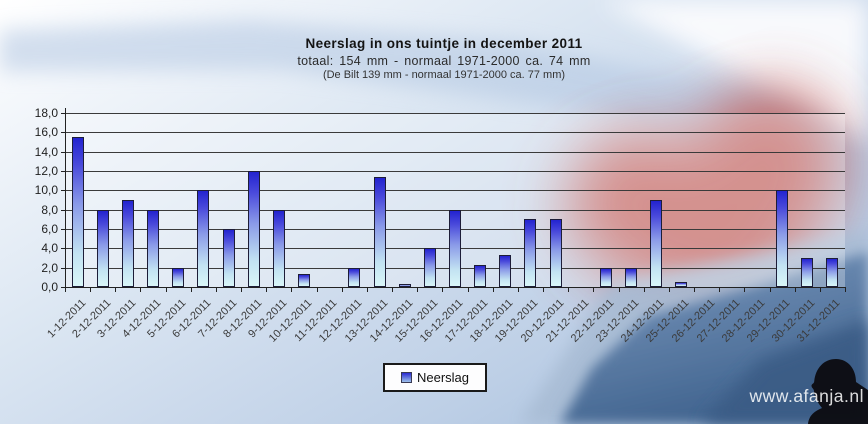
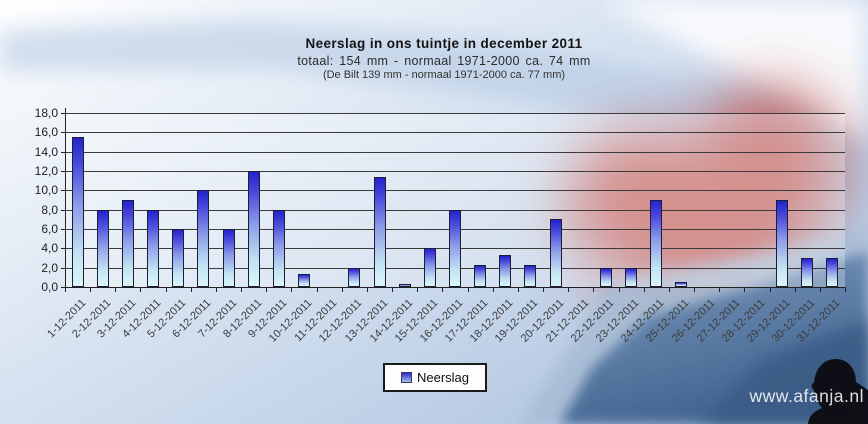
5-12-2011: 2 -> 6
19-12-2011: 7 -> 2
29-12-2011: 10 -> 9
